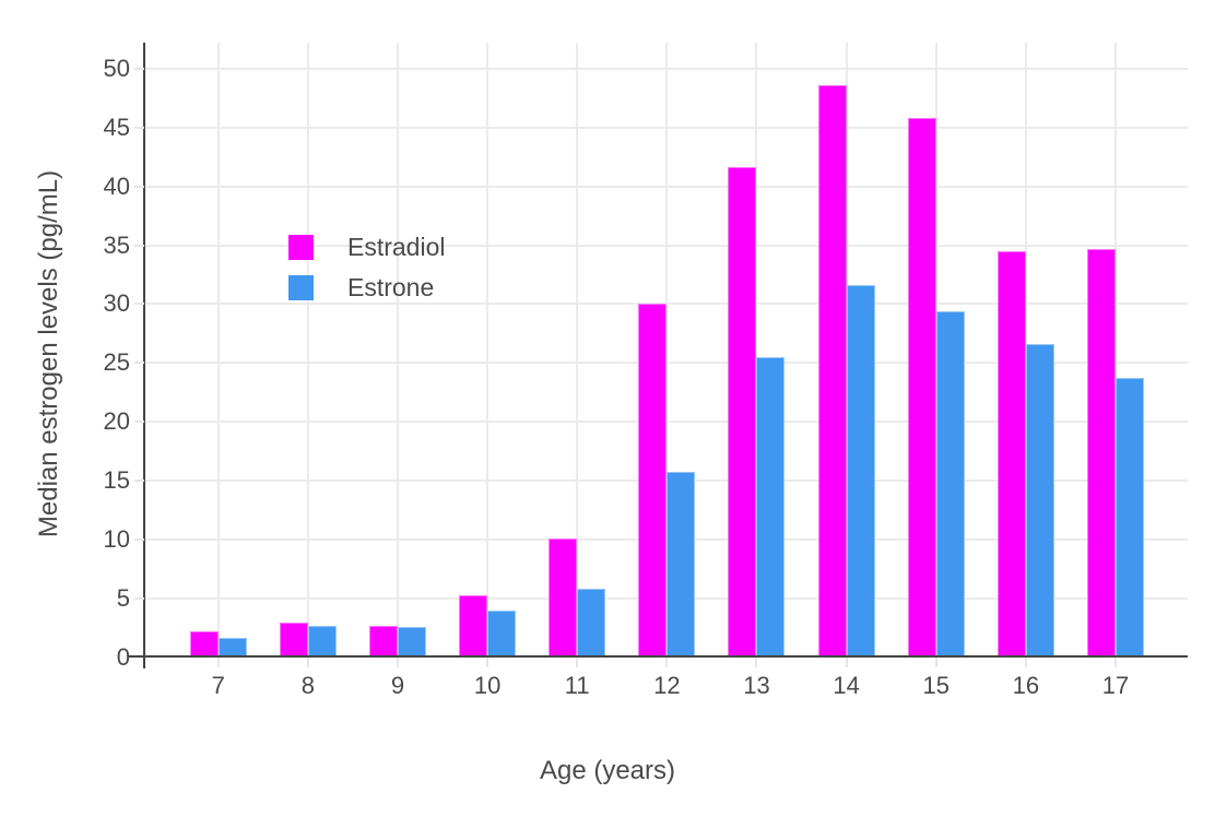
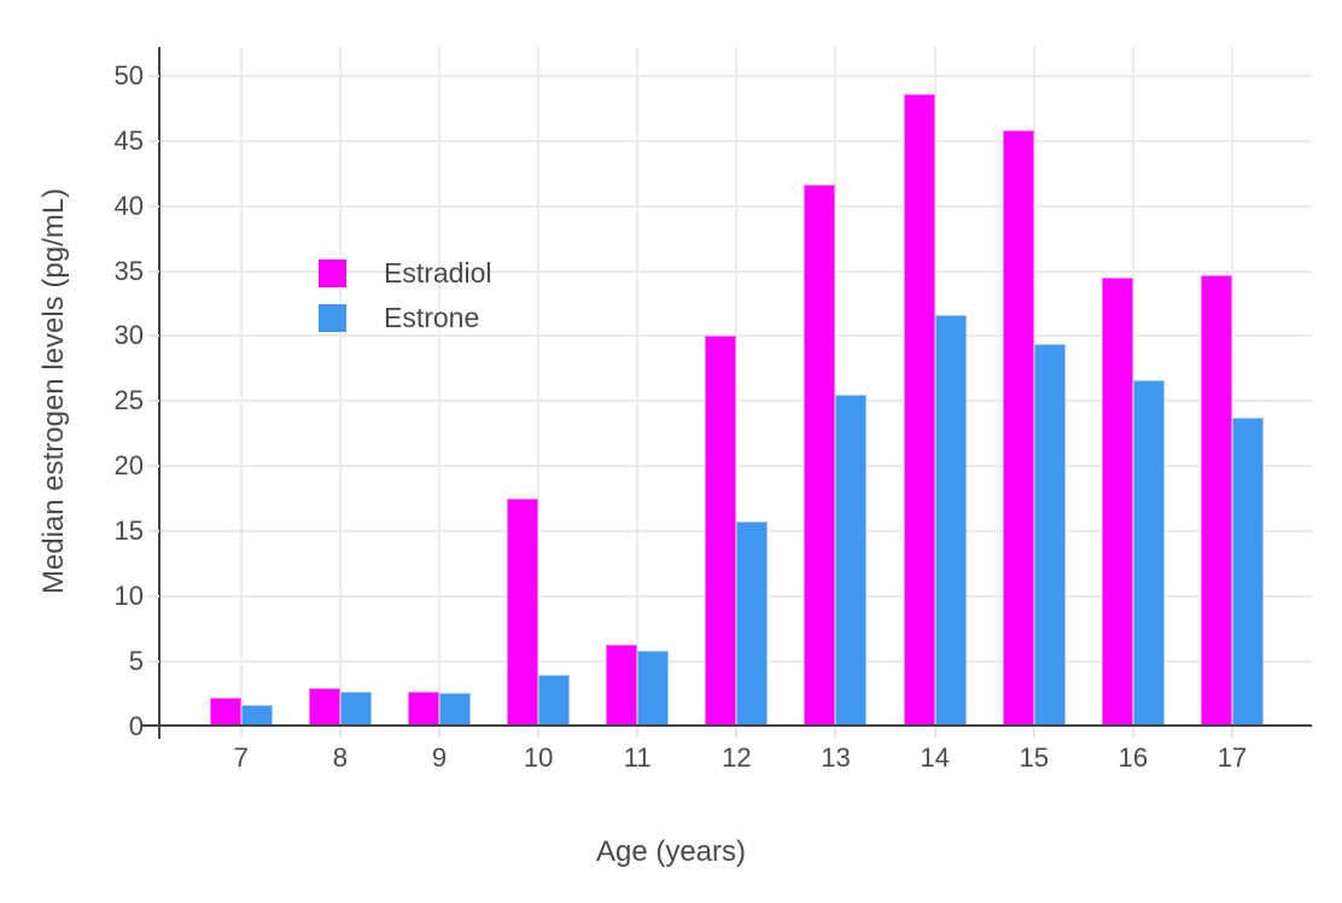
Estradiol/10: 5.3 -> 17.5
Estradiol/11: 10.1 -> 6.3
